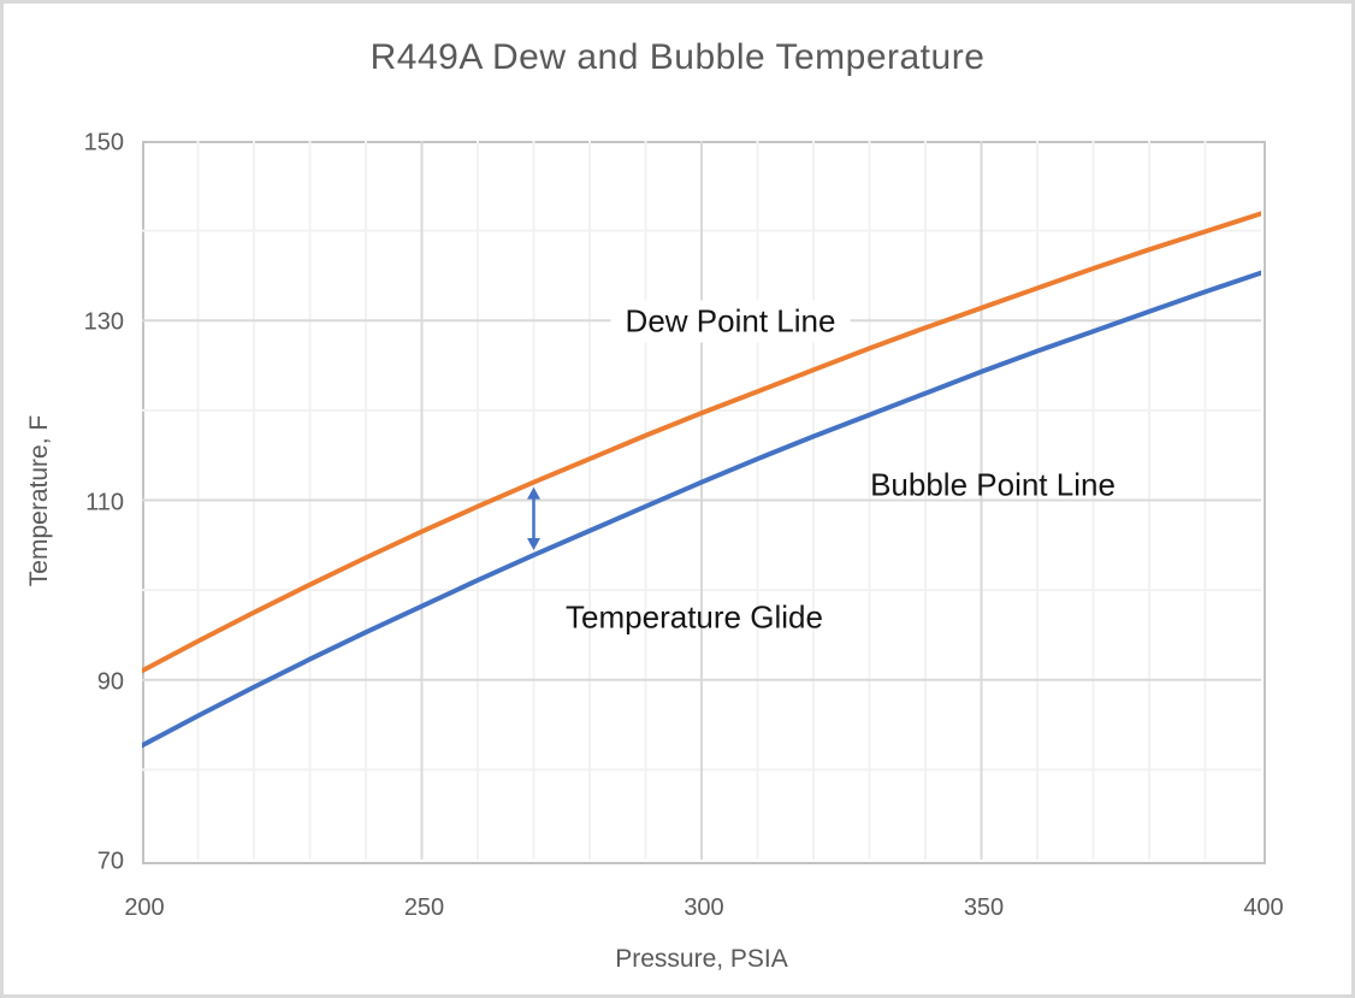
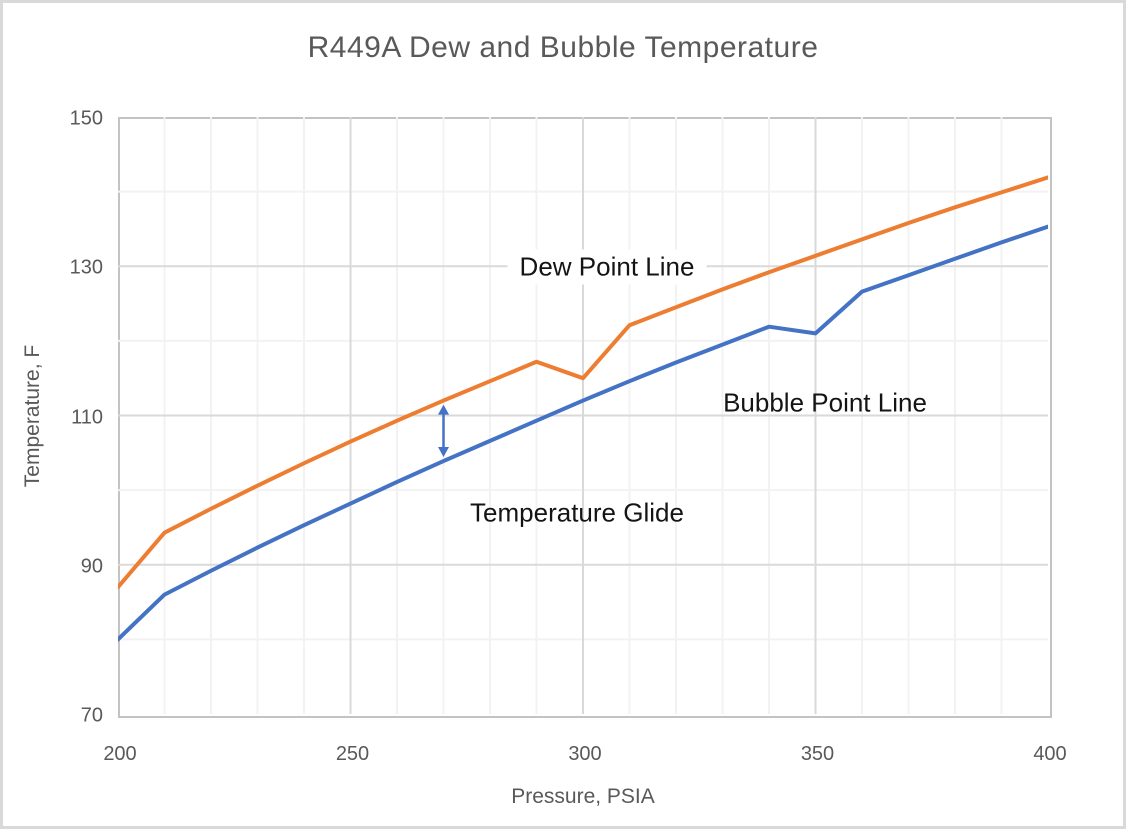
Dew Point Line/200: 91 -> 87
Bubble Point Line/200: 83 -> 80
Dew Point Line/300: 120 -> 115
Bubble Point Line/350: 124 -> 121
